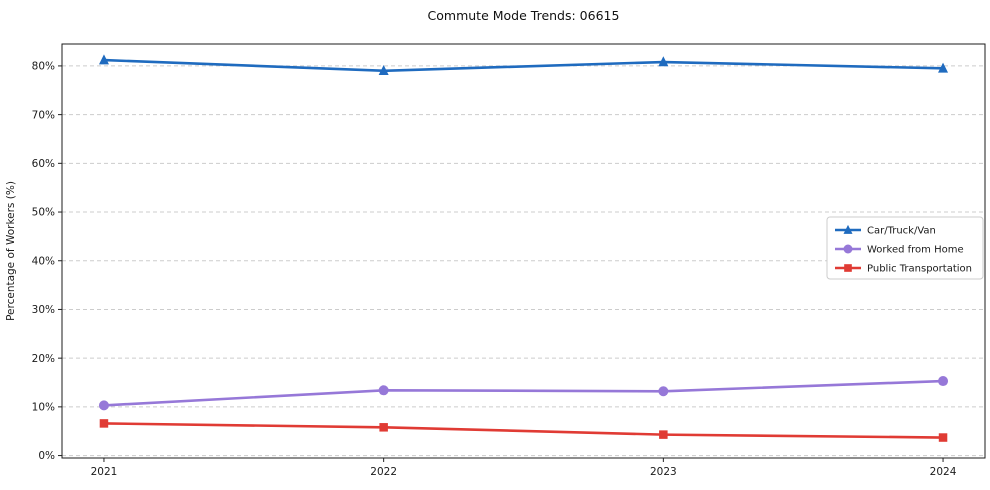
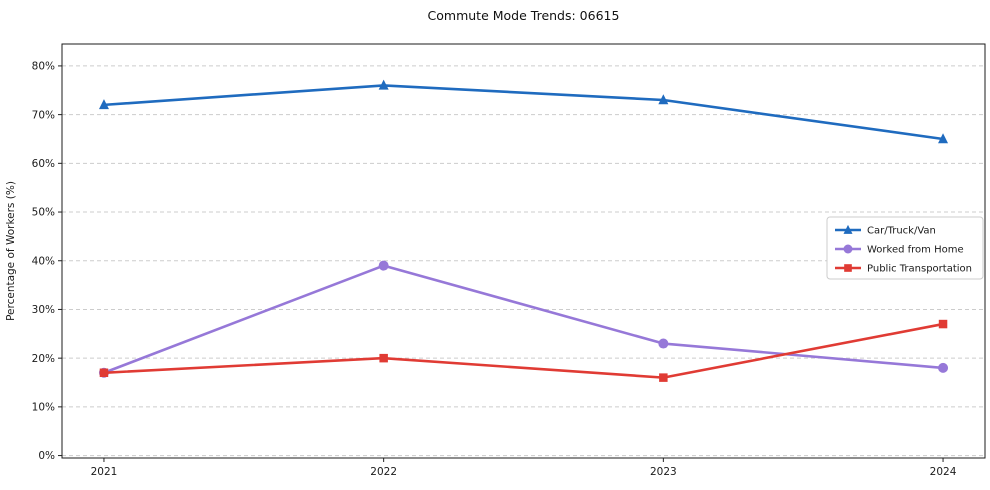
Car/Truck/Van/2021: 81% -> 72%
Worked from Home/2021: 10% -> 17%
Public Transportation/2021: 7% -> 17%
Car/Truck/Van/2022: 79% -> 76%
Worked from Home/2022: 13% -> 39%
Public Transportation/2022: 6% -> 20%
Car/Truck/Van/2023: 81% -> 73%
Worked from Home/2023: 13% -> 23%
Public Transportation/2023: 4% -> 16%
Car/Truck/Van/2024: 80% -> 65%
Worked from Home/2024: 15% -> 18%
Public Transportation/2024: 4% -> 27%
